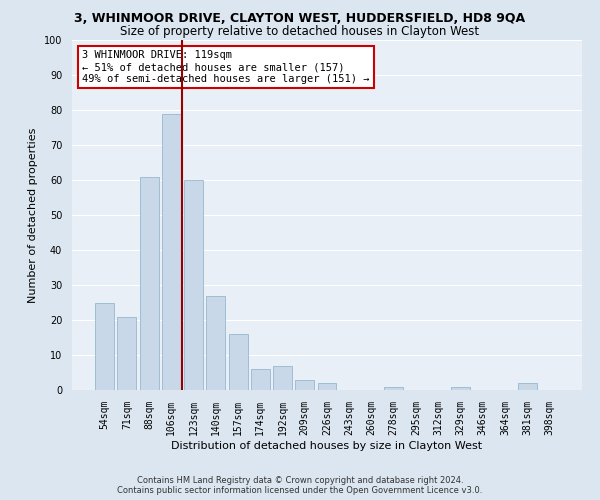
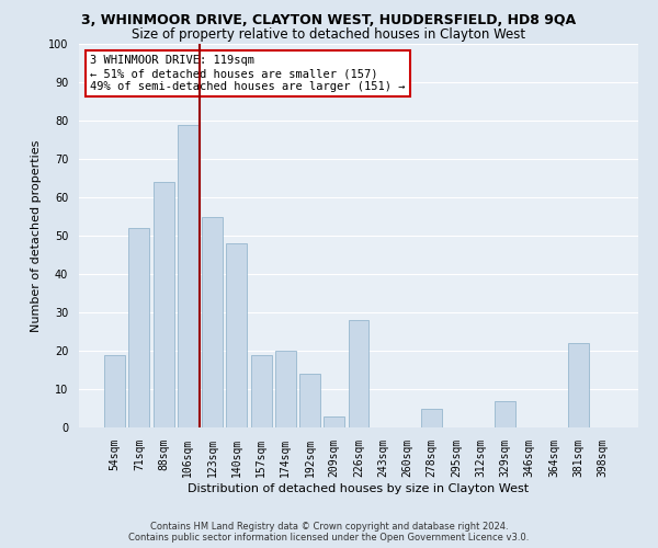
54sqm: 25 -> 19
71sqm: 21 -> 52
88sqm: 61 -> 64
123sqm: 60 -> 55
140sqm: 27 -> 48
157sqm: 16 -> 19
174sqm: 6 -> 20
192sqm: 7 -> 14
226sqm: 2 -> 28
278sqm: 1 -> 5
329sqm: 1 -> 7
381sqm: 2 -> 22
